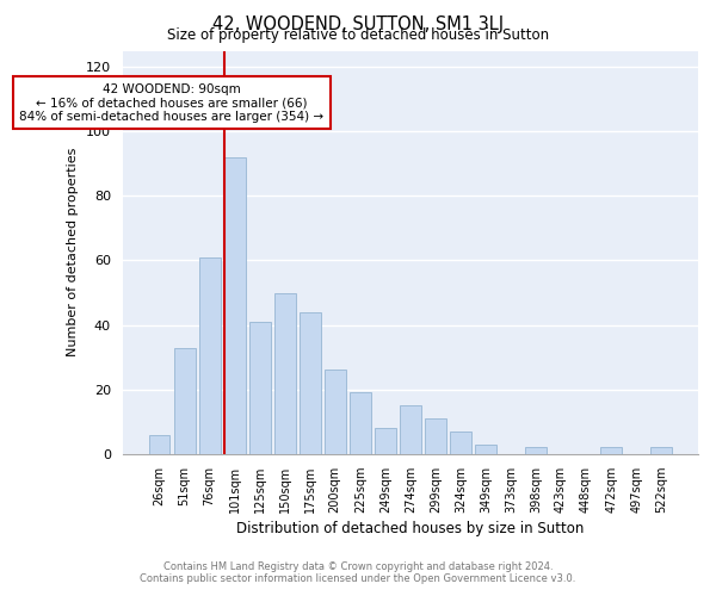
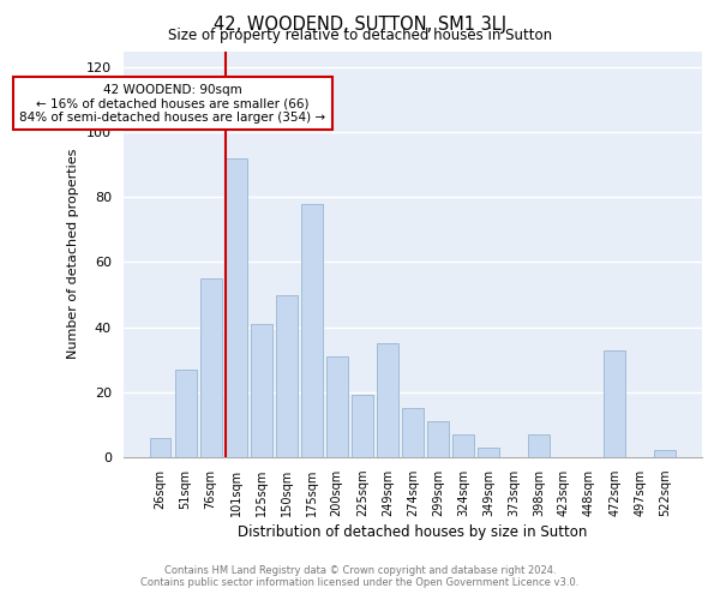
51sqm: 33 -> 27
76sqm: 61 -> 55
175sqm: 44 -> 78
200sqm: 26 -> 31
249sqm: 8 -> 35
398sqm: 2 -> 7
472sqm: 2 -> 33
